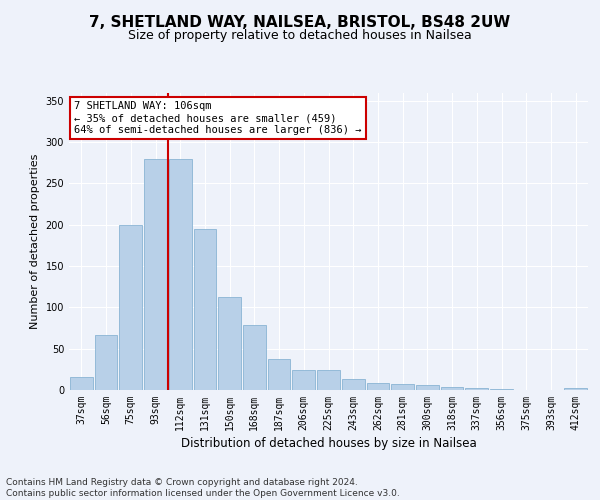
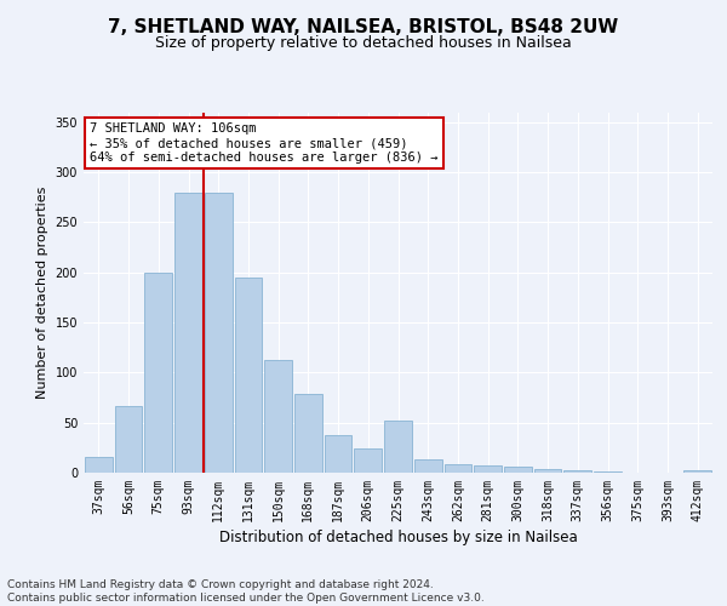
225sqm: 24 -> 52
